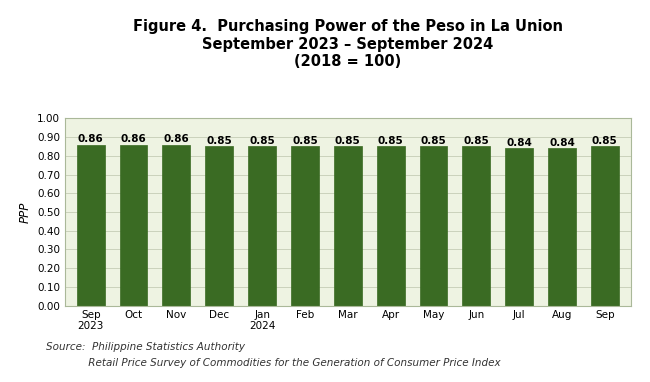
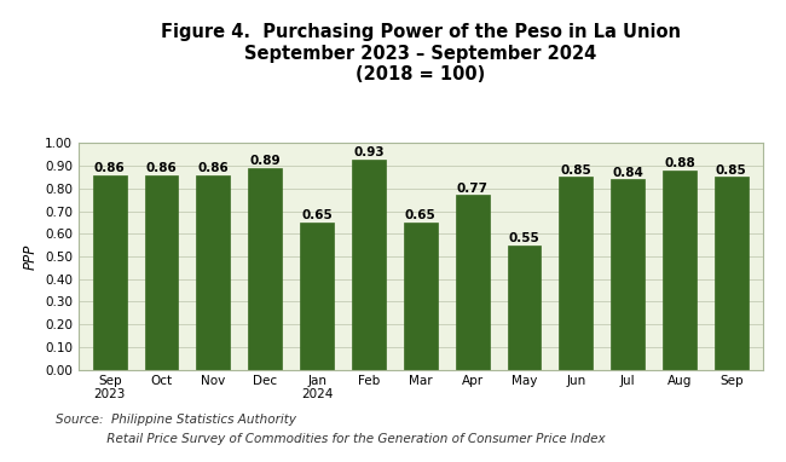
Dec: 0.85 -> 0.89
Jan 2024: 0.85 -> 0.65
Feb: 0.85 -> 0.93
Mar: 0.85 -> 0.65
Apr: 0.85 -> 0.77
May: 0.85 -> 0.55
Aug: 0.84 -> 0.88
